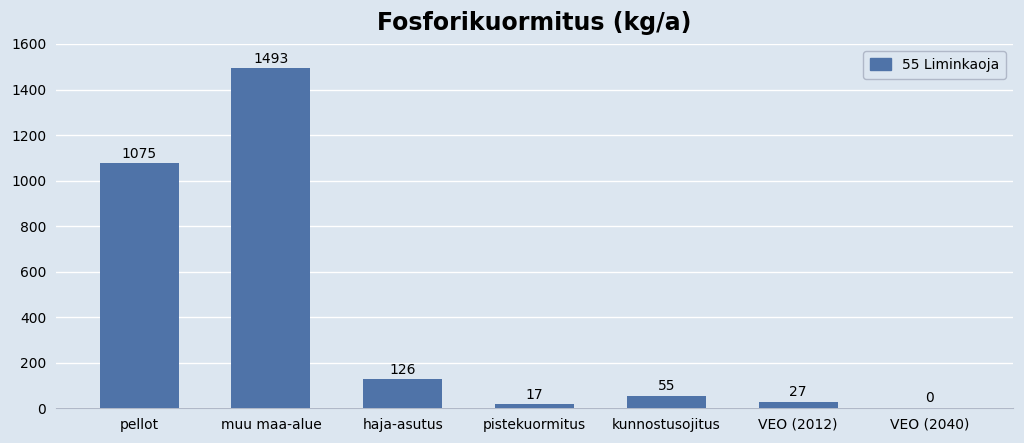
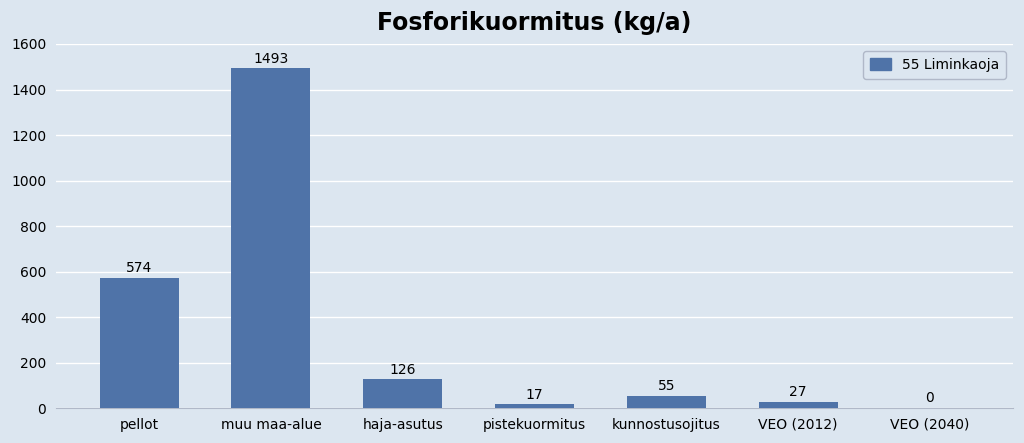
pellot: 1075 -> 574
